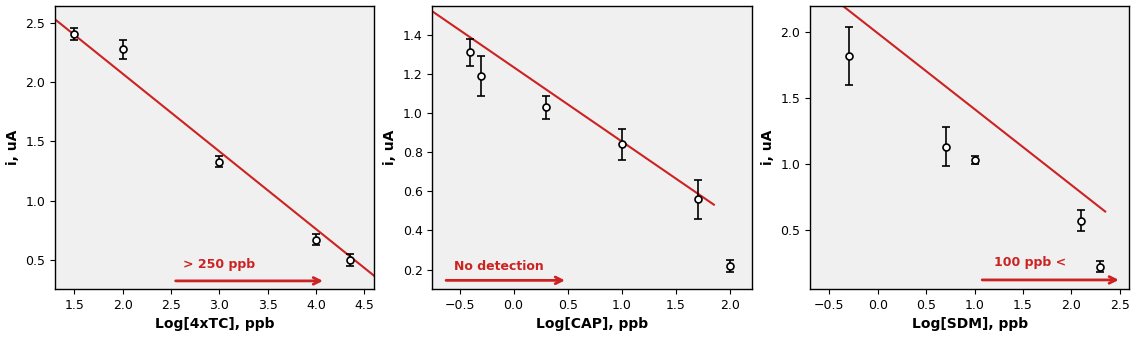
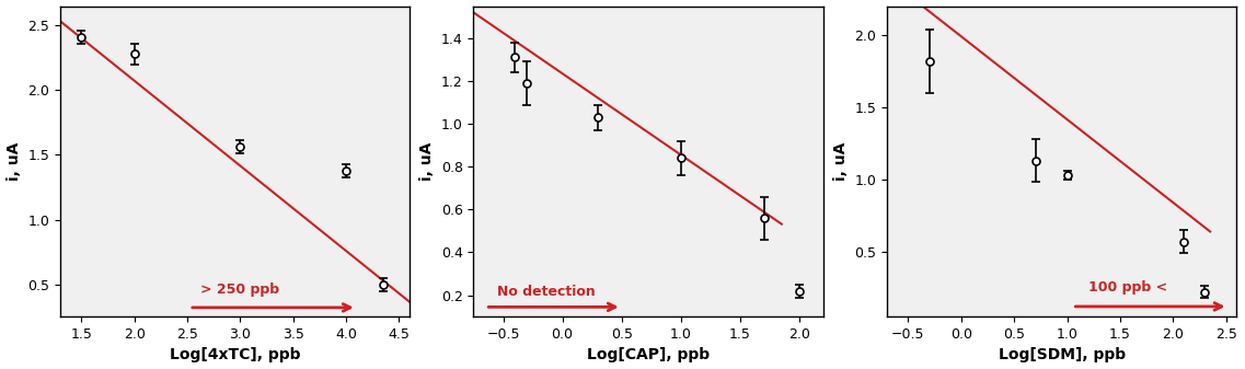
3.0: 1.33 -> 1.56
4.0: 0.67 -> 1.38
